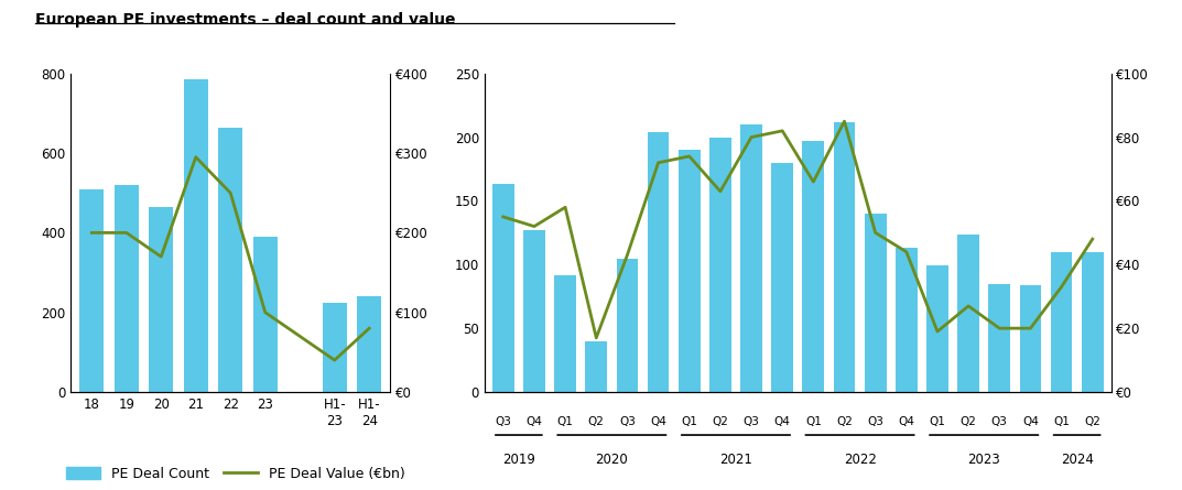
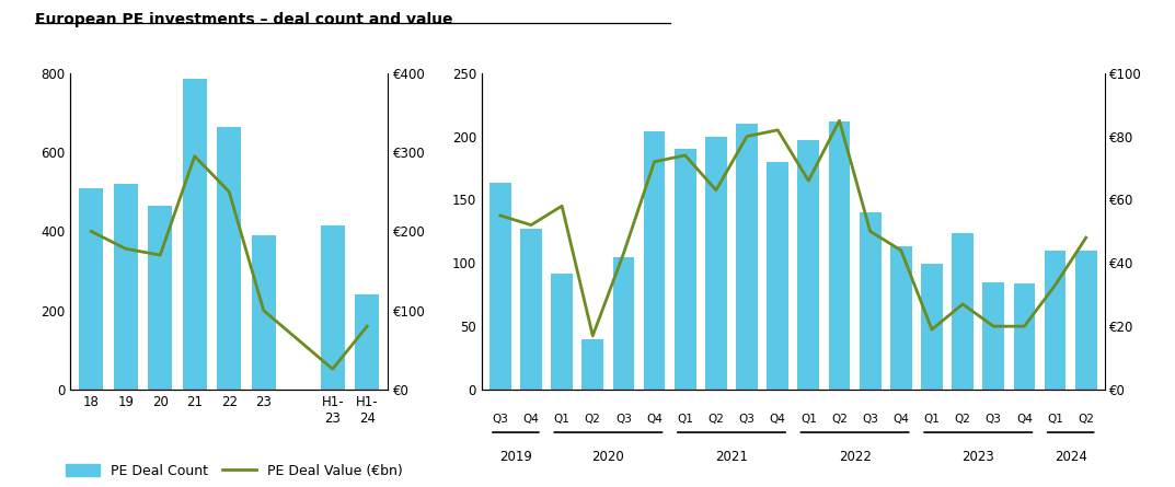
PE Deal Value (€bn)/19: €200 -> €178
PE Deal Count/H1- 23: 225 -> 415
PE Deal Value (€bn)/H1- 23: €40 -> €26
